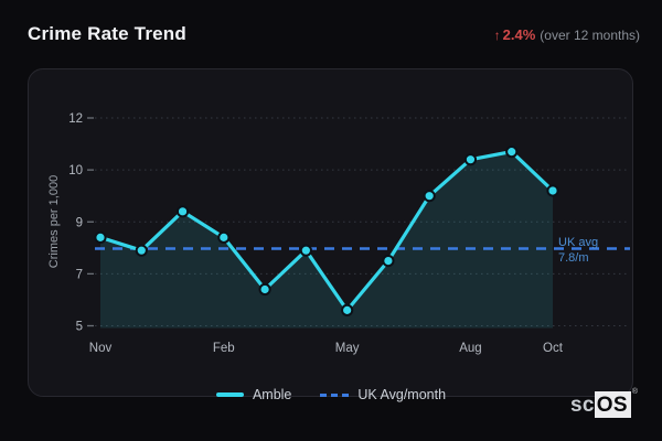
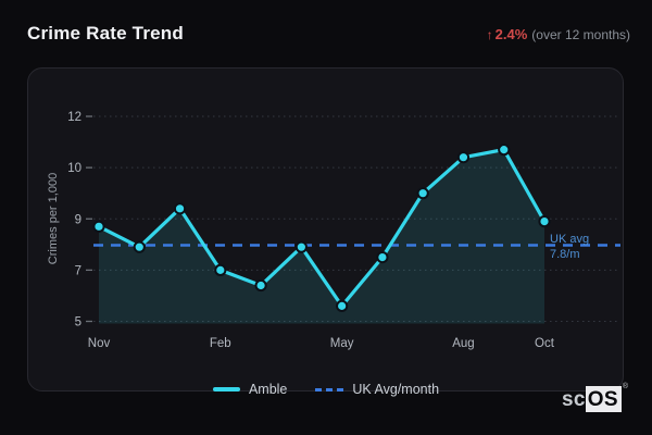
Nov: 8.4 -> 8.7
Feb: 8.4 -> 7.0
Oct: 9.6 -> 8.9
